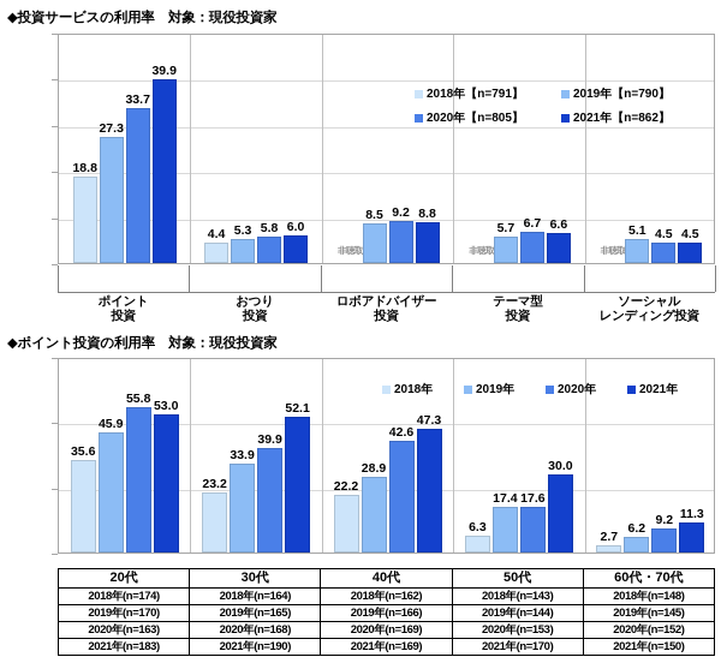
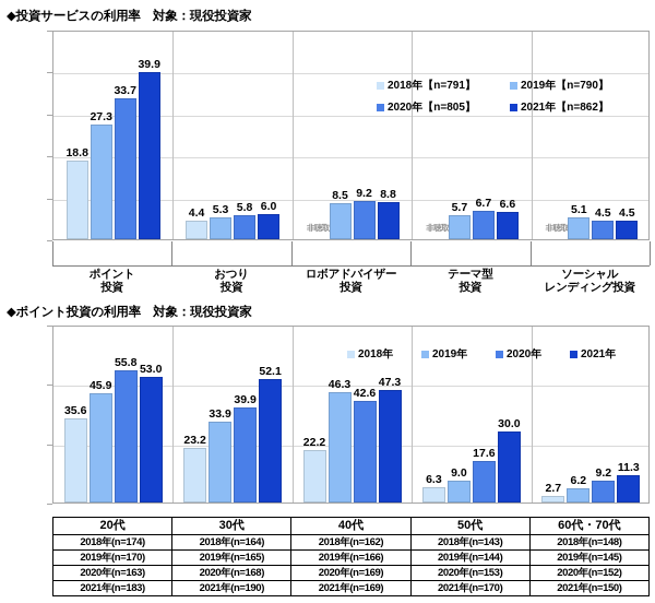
◆ポイント投資の利用率 対象：現役投資家/2019年/40代: 28.9 -> 46.3
◆ポイント投資の利用率 対象：現役投資家/2019年/50代: 17.4 -> 9.0
